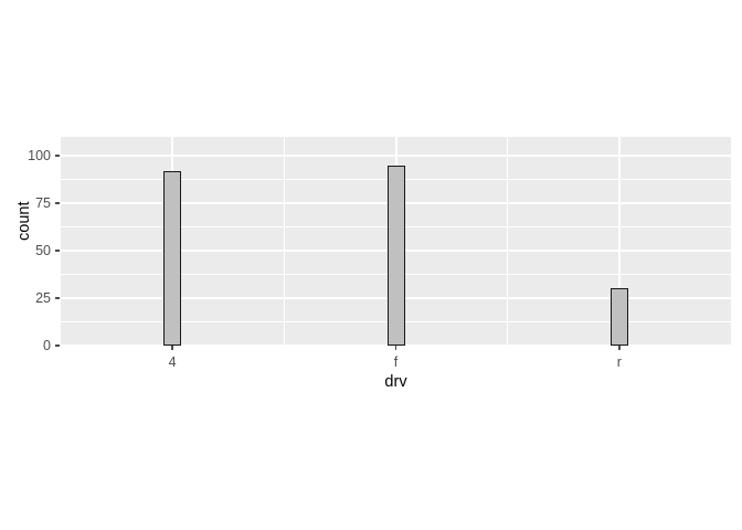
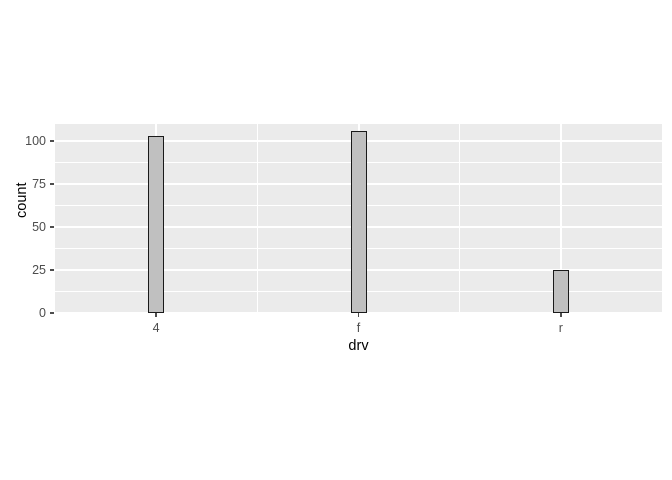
4: 92 -> 103
f: 95 -> 106
r: 30 -> 25
